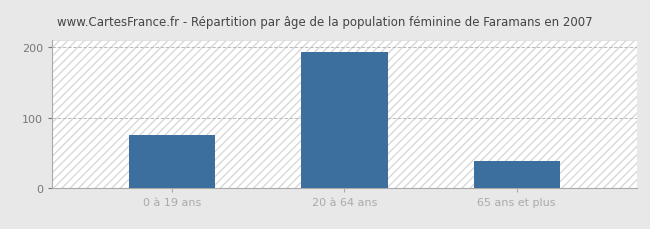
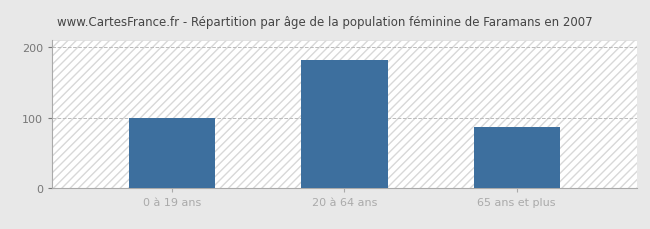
0 à 19 ans: 75 -> 100
20 à 64 ans: 194 -> 182
65 ans et plus: 38 -> 86
